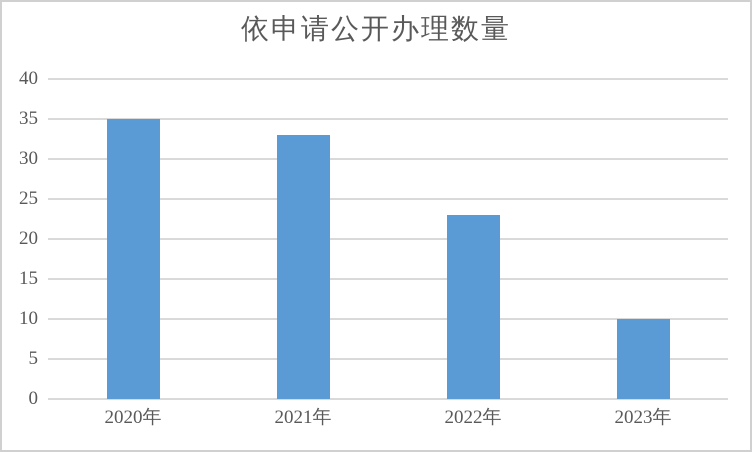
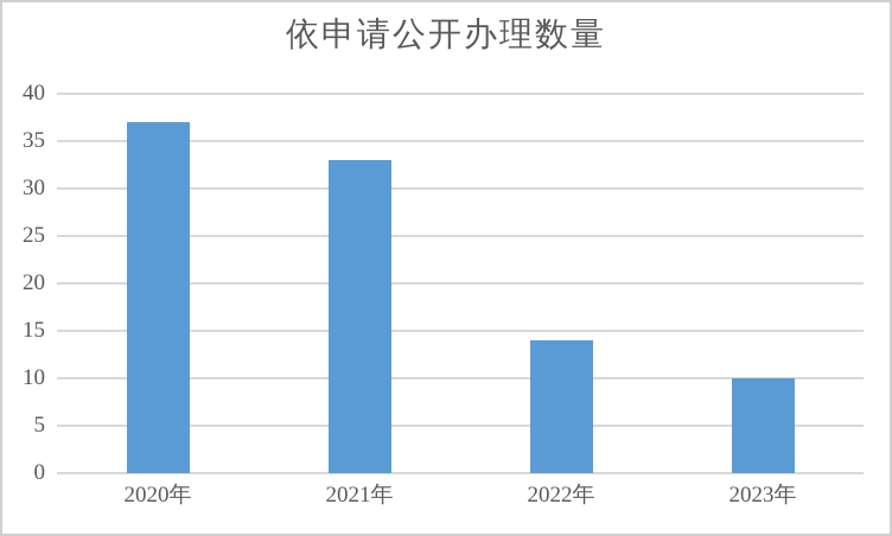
2020年: 35 -> 37
2022年: 23 -> 14
